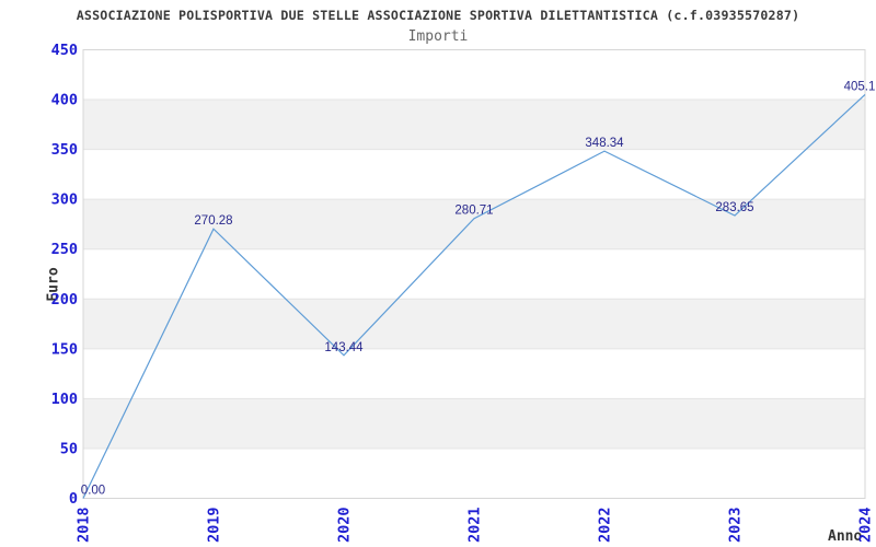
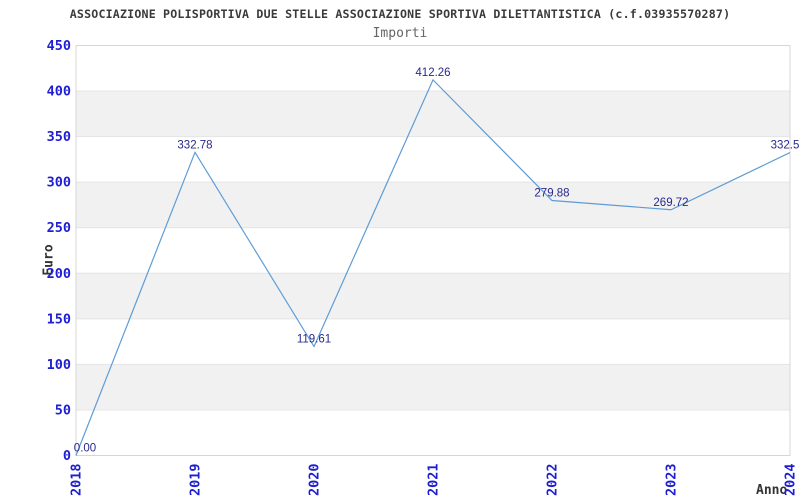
2019: 270.28 -> 332.78
2020: 143.44 -> 119.61
2021: 280.71 -> 412.26
2022: 348.34 -> 279.88
2023: 283.65 -> 269.72
2024: 405.1 -> 332.5
